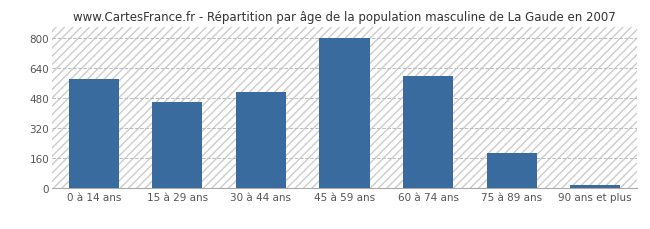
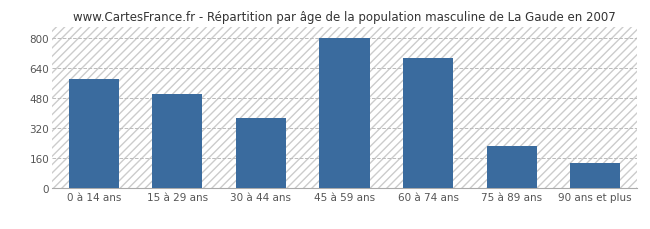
15 à 29 ans: 460 -> 500
30 à 44 ans: 510 -> 370
60 à 74 ans: 600 -> 690
75 à 89 ans: 180 -> 220
90 ans et plus: 20 -> 130
